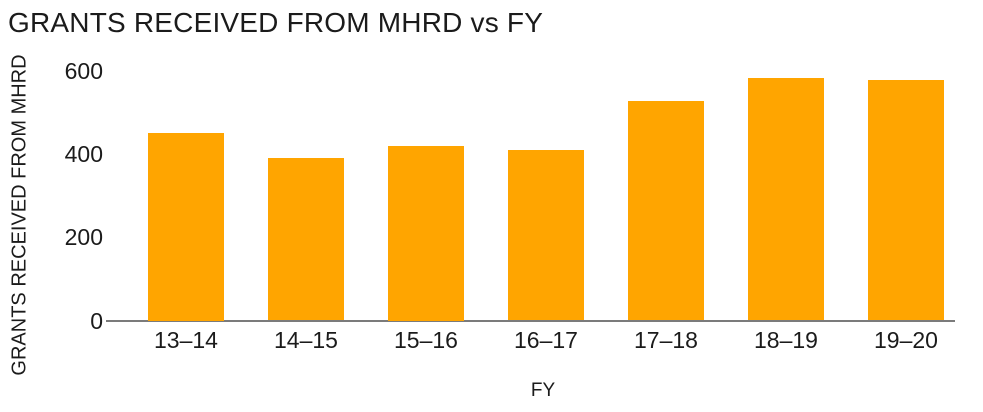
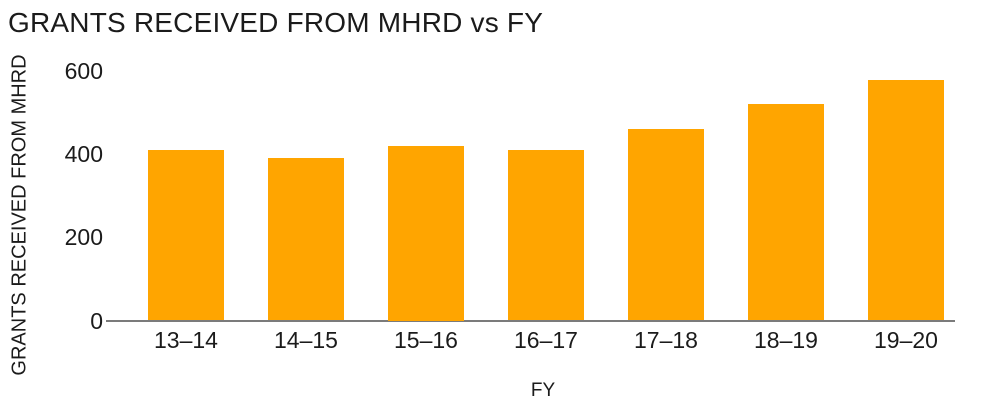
13–14: 450 -> 410
17–18: 530 -> 460
18–19: 580 -> 520
